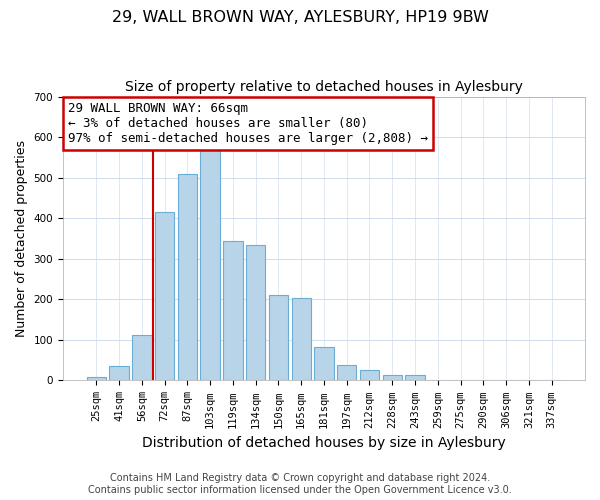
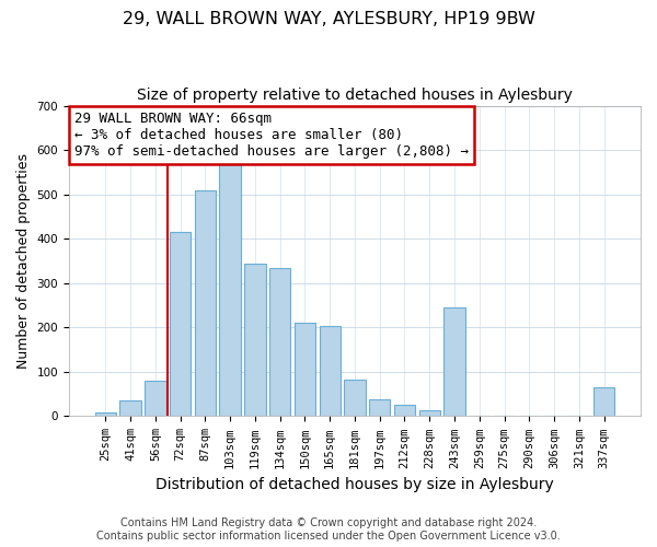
56sqm: 113 -> 80
243sqm: 13 -> 245
337sqm: 2 -> 65
